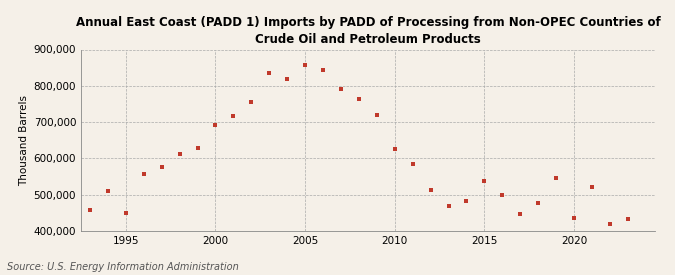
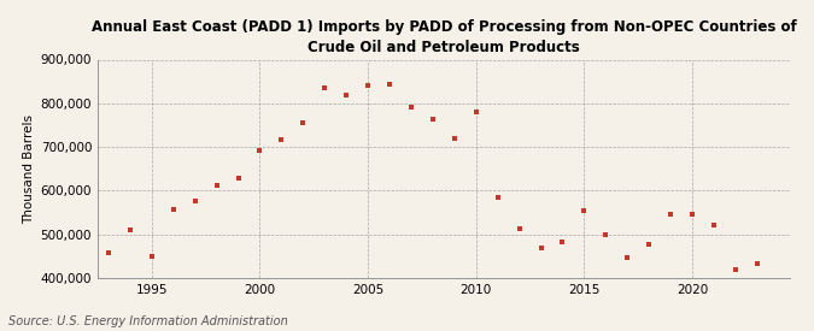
2005: 858,000 -> 840,000
2010: 625,000 -> 780,000
2015: 537,000 -> 555,000
2020: 435,000 -> 545,000
